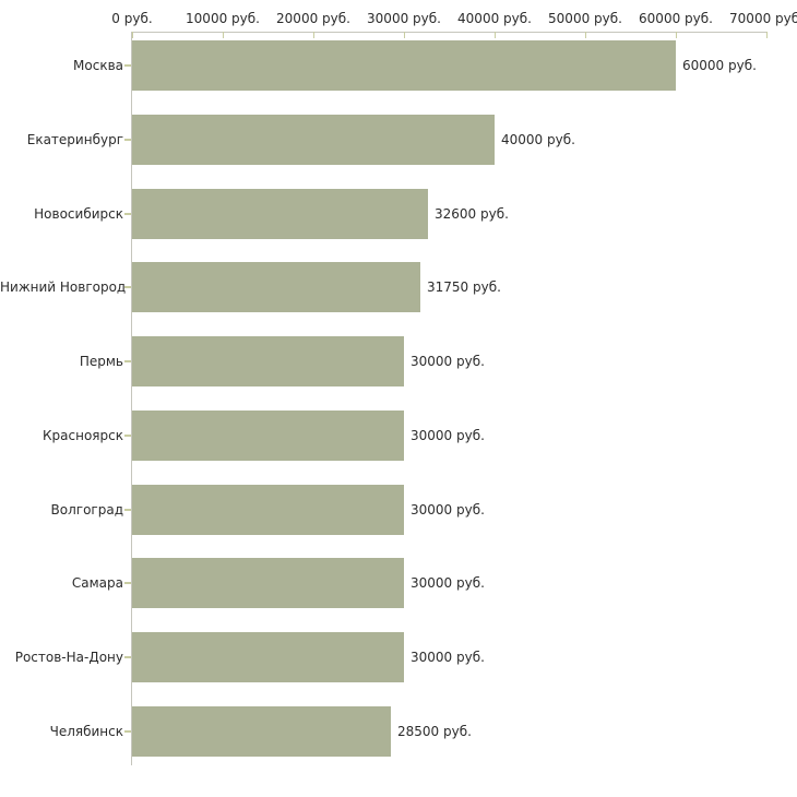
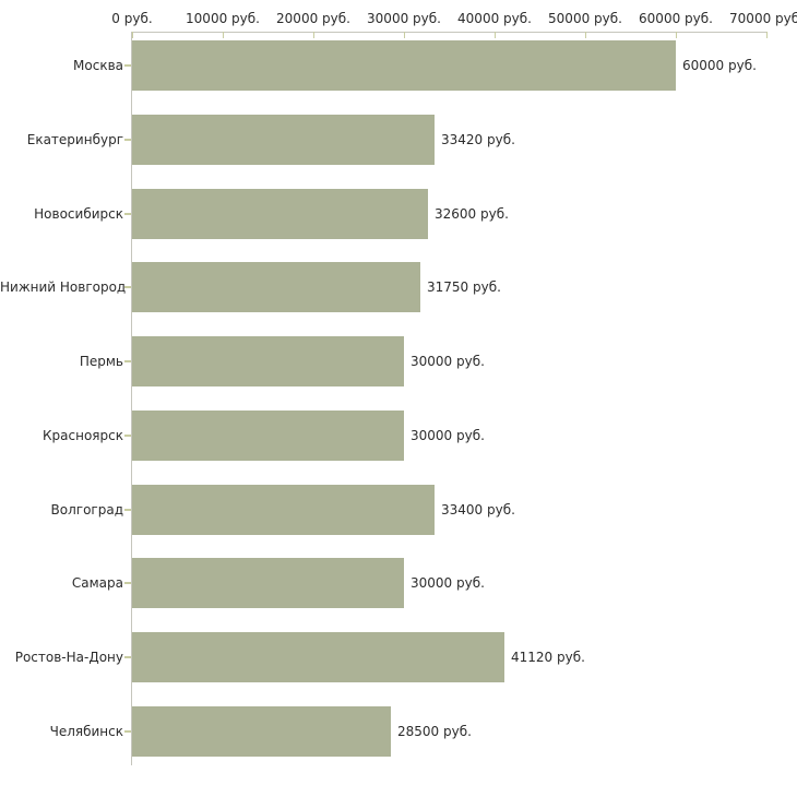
Екатеринбург: 40000 -> 33420
Волгоград: 30000 -> 33400
Ростов-На-Дону: 30000 -> 41120
